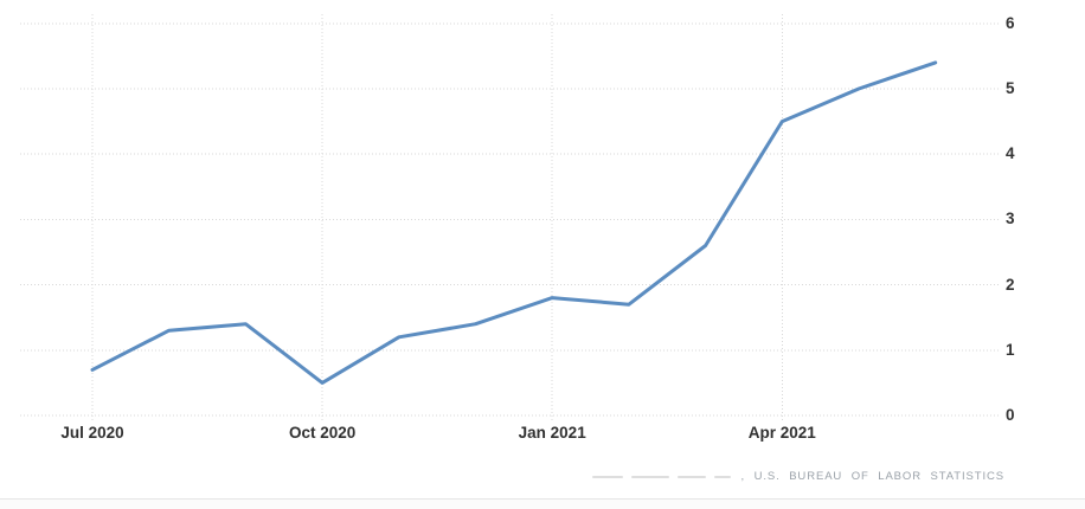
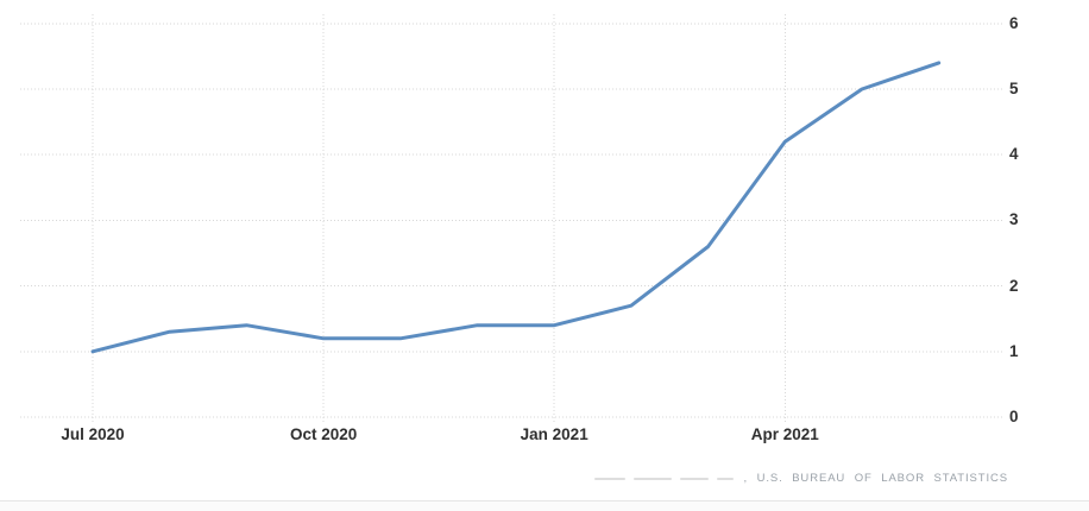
Jul 2020: 0.7 -> 1.0
Oct 2020: 0.5 -> 1.2
Jan 2021: 1.8 -> 1.4
Apr 2021: 4.5 -> 4.2
